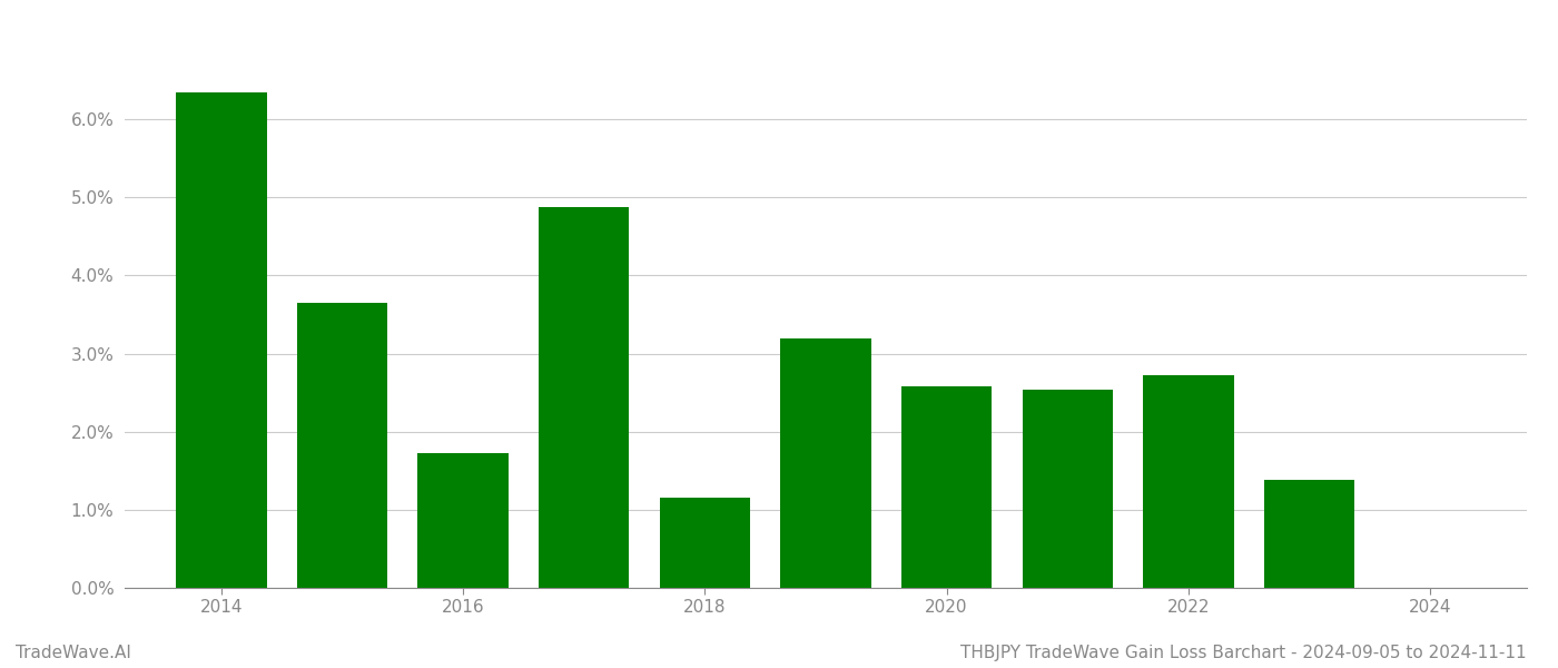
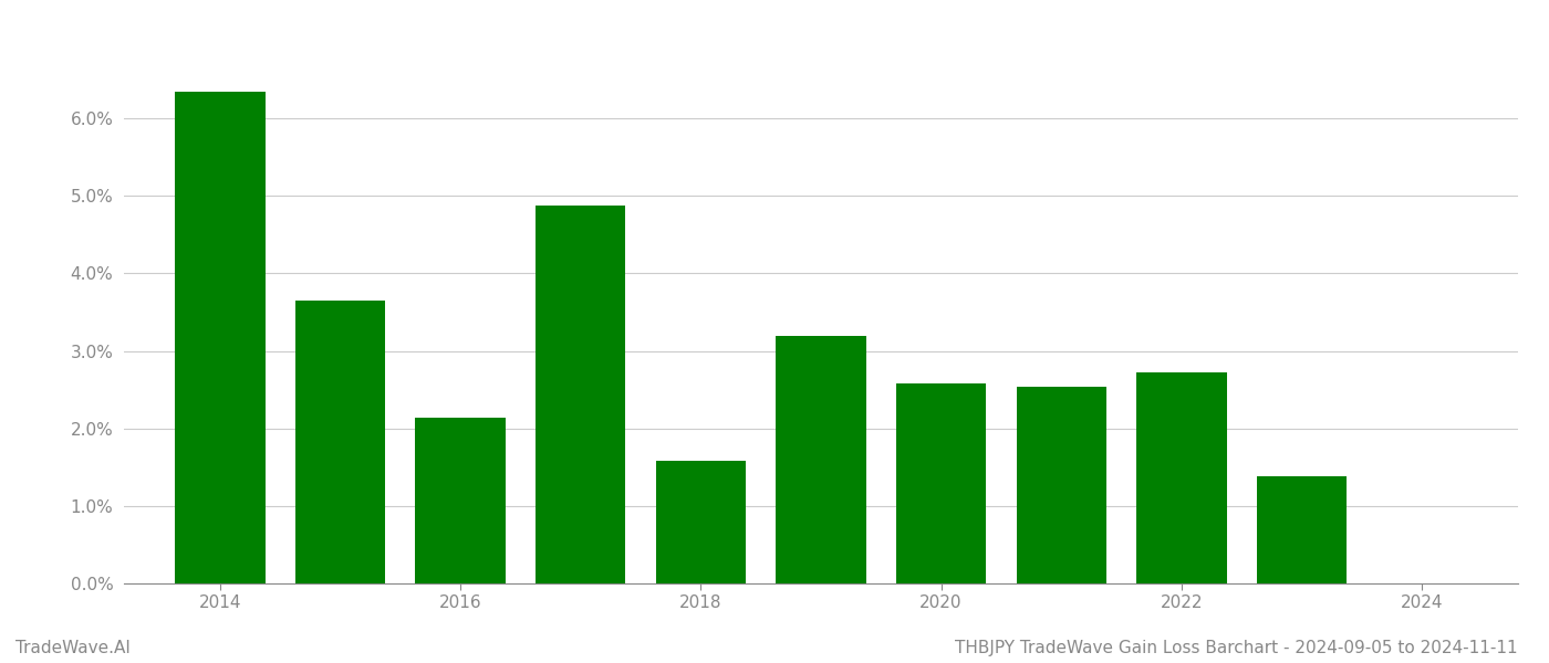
2016: 1.72% -> 2.14%
2018: 1.15% -> 1.58%
